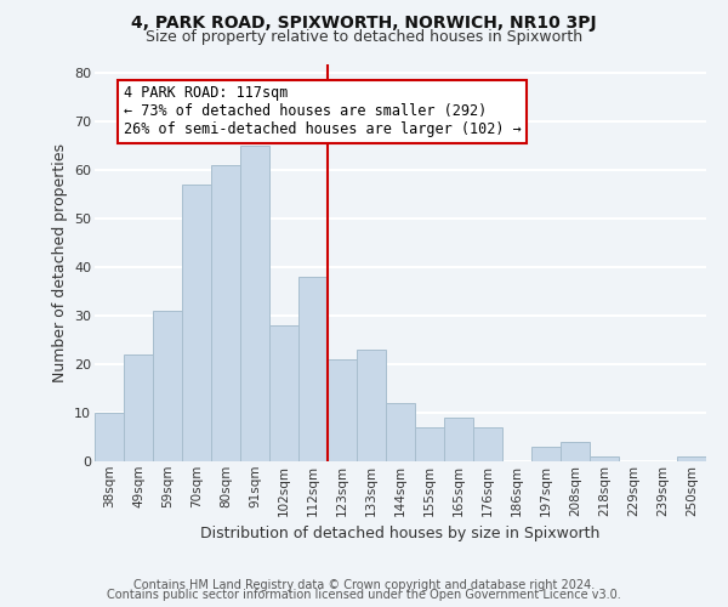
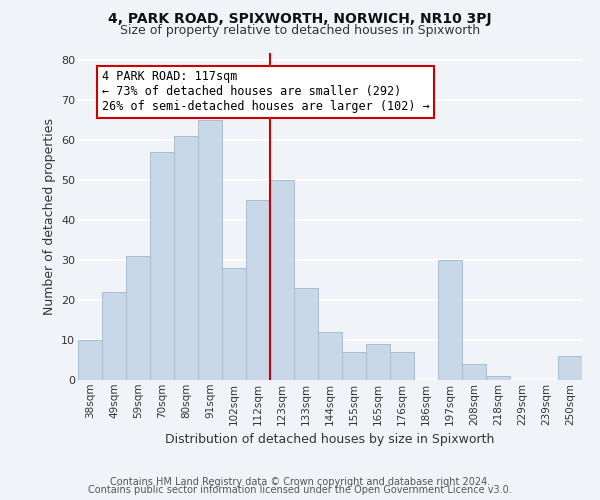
112sqm: 38 -> 45
123sqm: 21 -> 50
197sqm: 3 -> 30
250sqm: 1 -> 6
